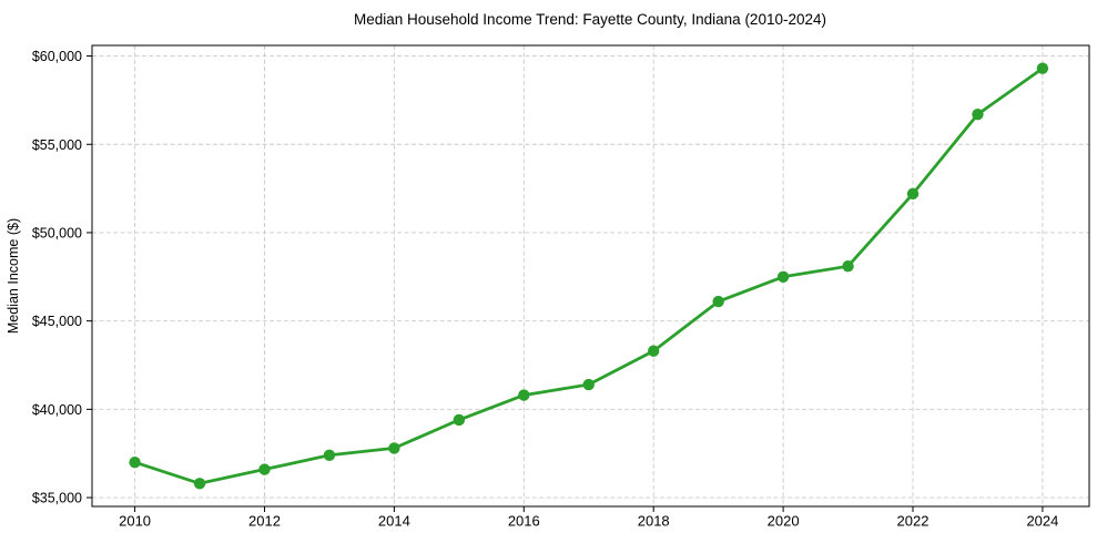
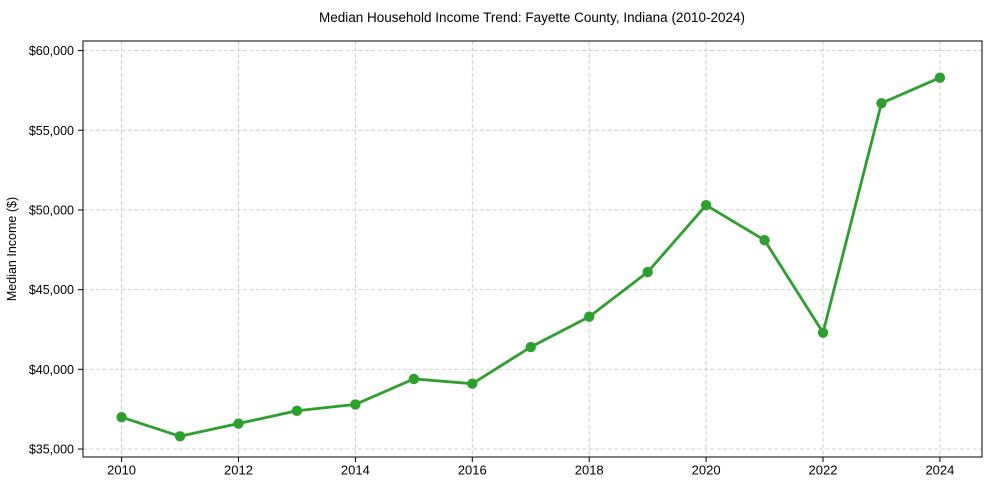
2016: $40800 -> $39100
2020: $47500 -> $50300
2022: $52200 -> $42300
2024: $59300 -> $58300
